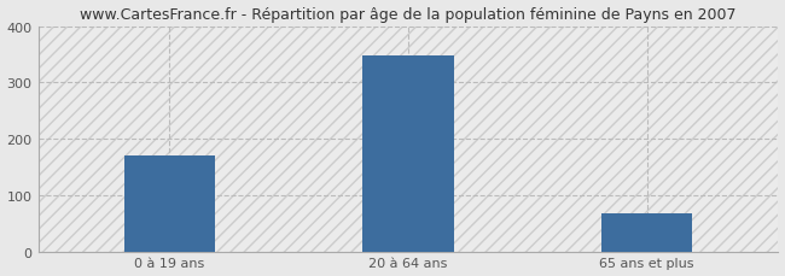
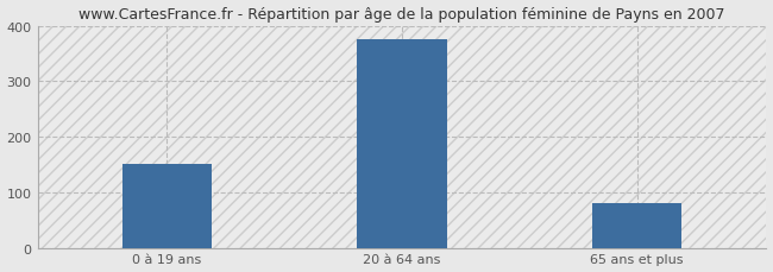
0 à 19 ans: 170 -> 150
20 à 64 ans: 347 -> 375
65 ans et plus: 68 -> 80
